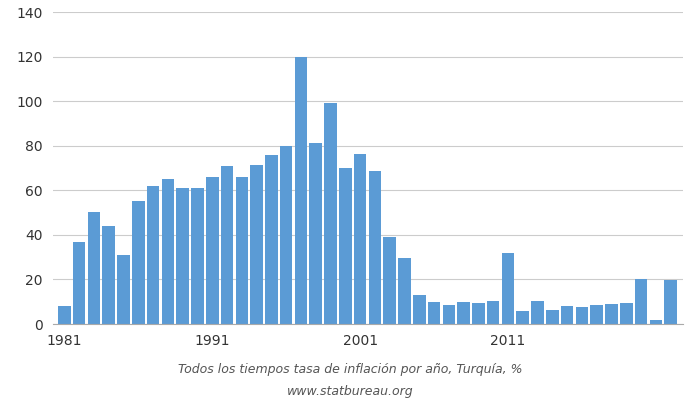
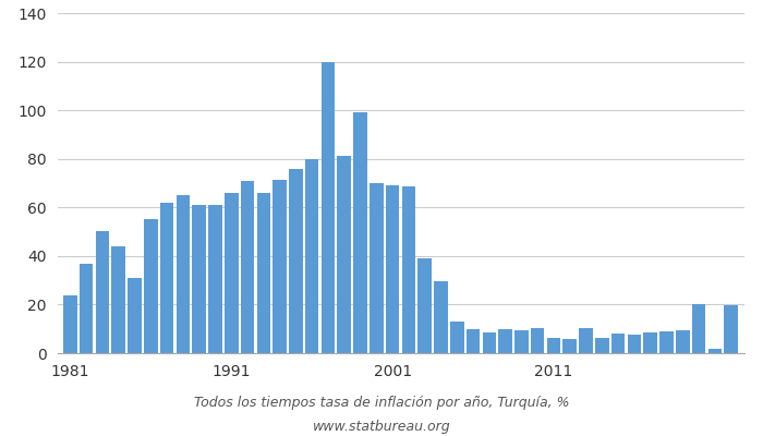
1981: 8.0 -> 24.0
2001: 76.5 -> 69.0
2011: 32.0 -> 6.5
